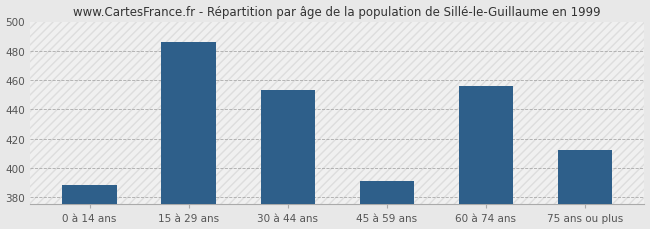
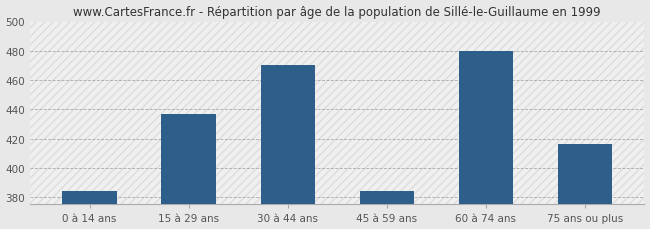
0 à 14 ans: 388 -> 384
15 à 29 ans: 486 -> 437
30 à 44 ans: 453 -> 470
45 à 59 ans: 391 -> 384
60 à 74 ans: 456 -> 480
75 ans ou plus: 412 -> 416
